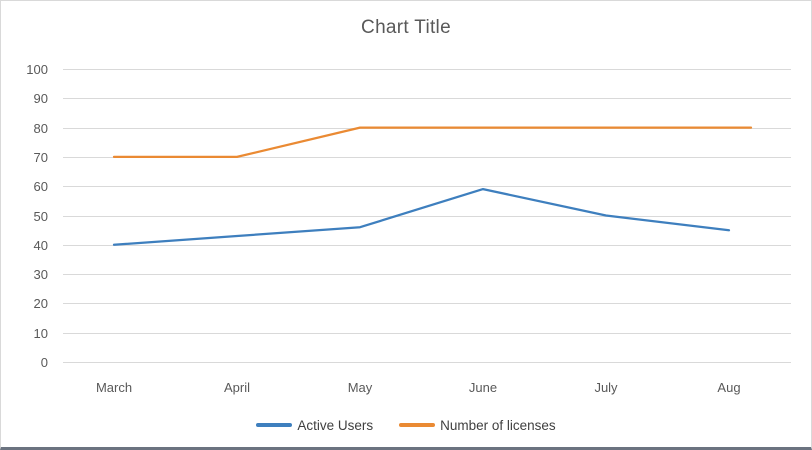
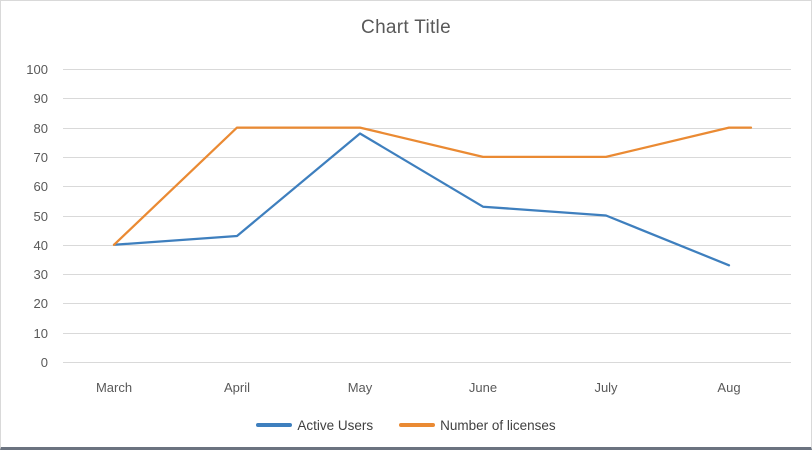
Number of licenses/March: 70 -> 40
Number of licenses/April: 70 -> 80
Active Users/May: 46 -> 78
Active Users/June: 59 -> 53
Number of licenses/June: 80 -> 70
Number of licenses/July: 80 -> 70
Active Users/Aug: 45 -> 33
